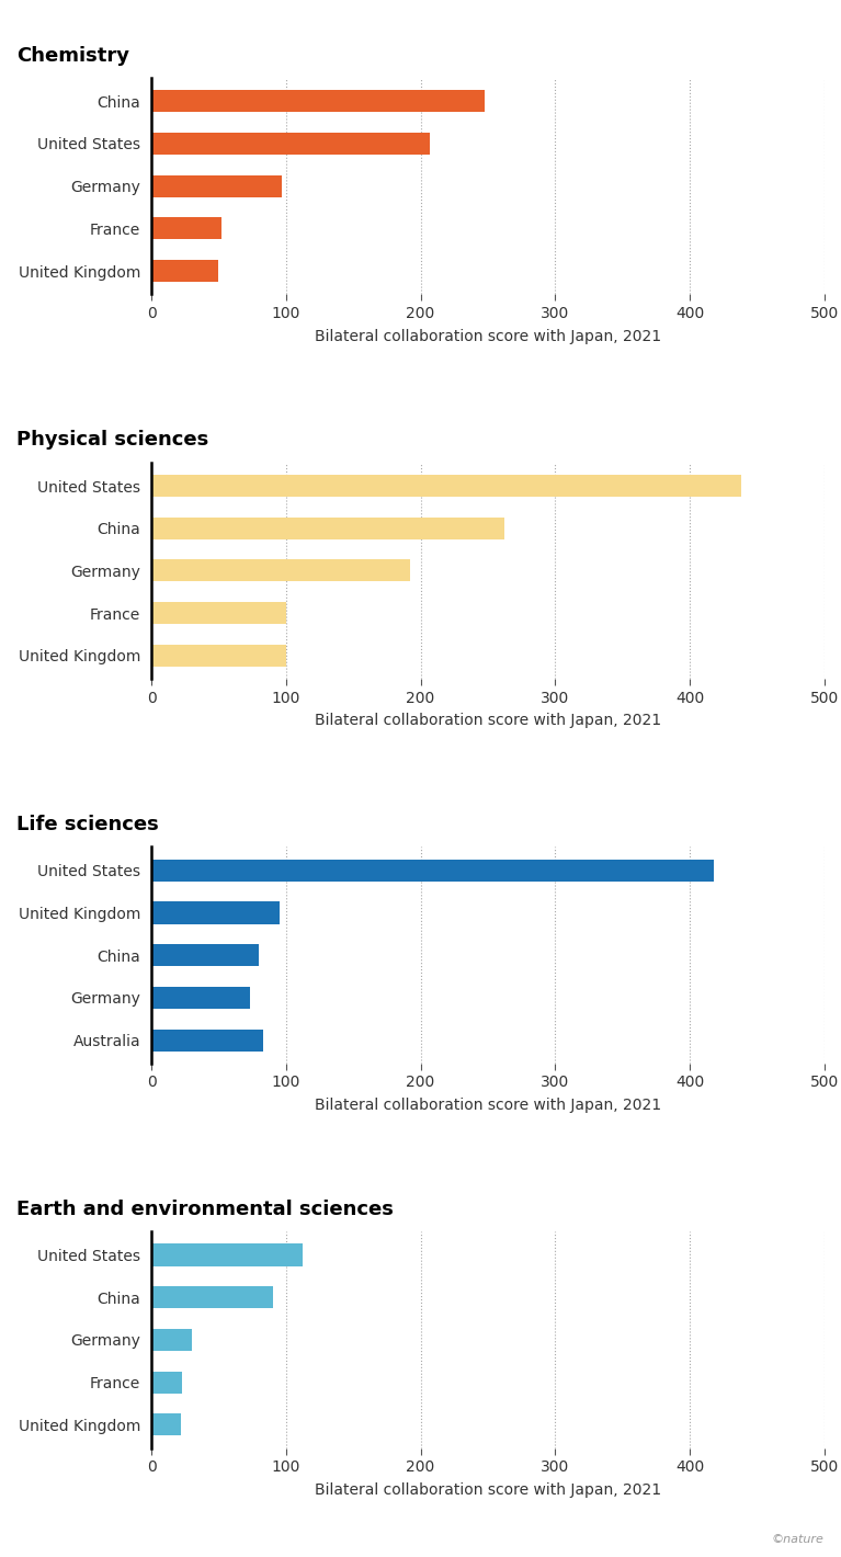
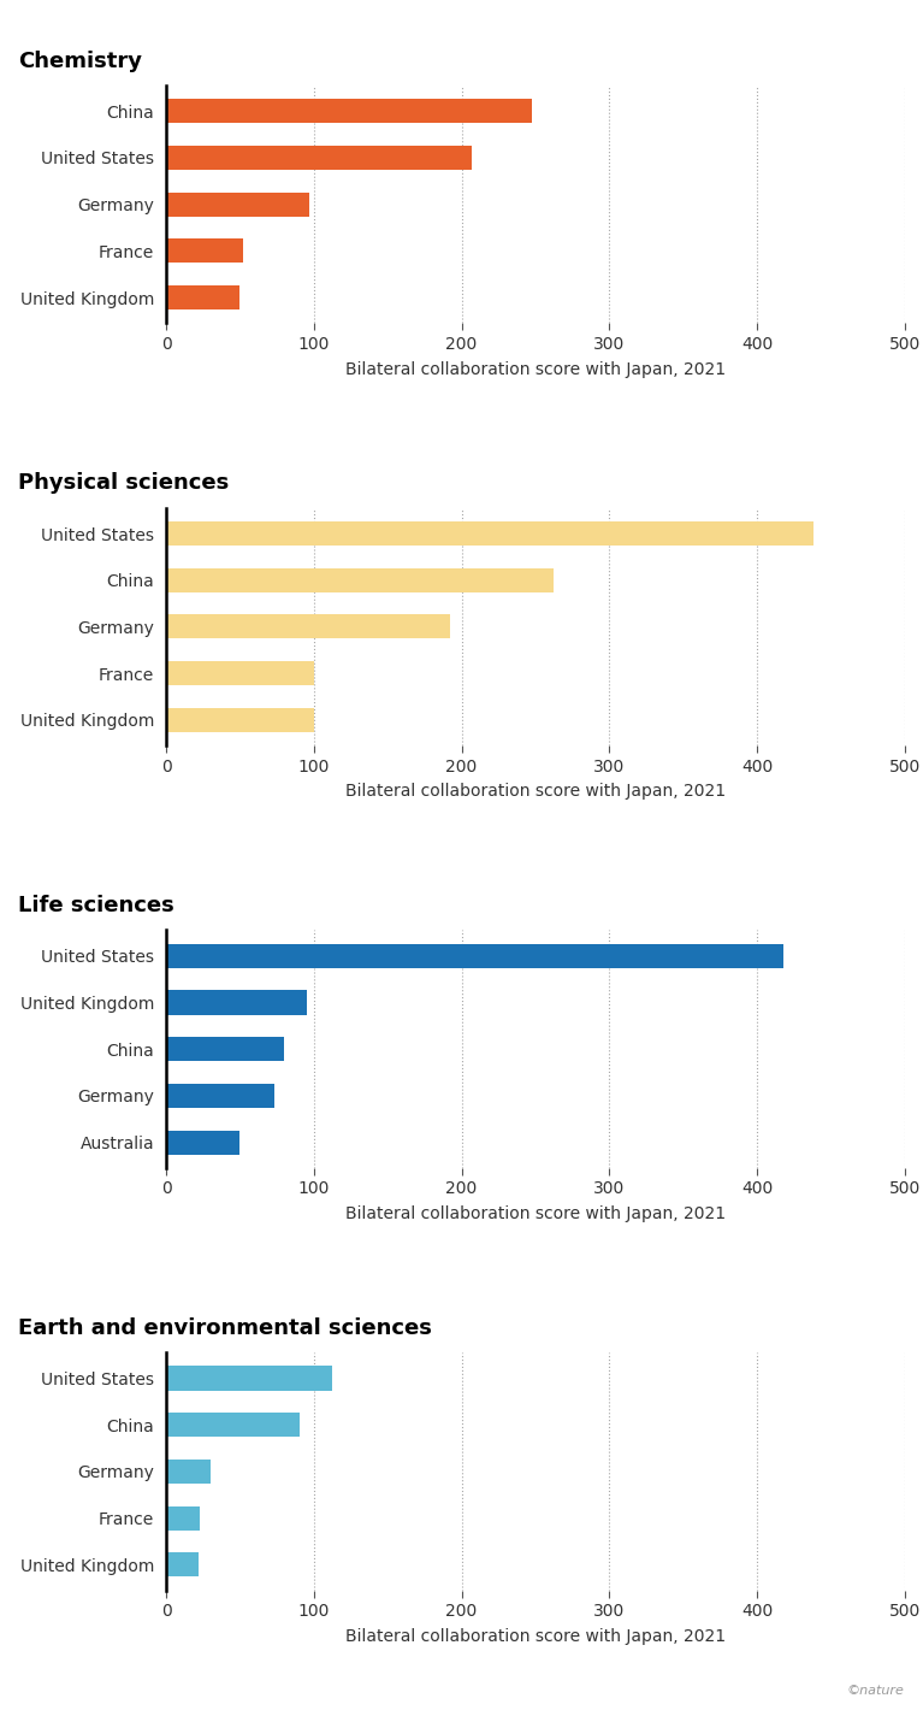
Australia: 83 -> 50
